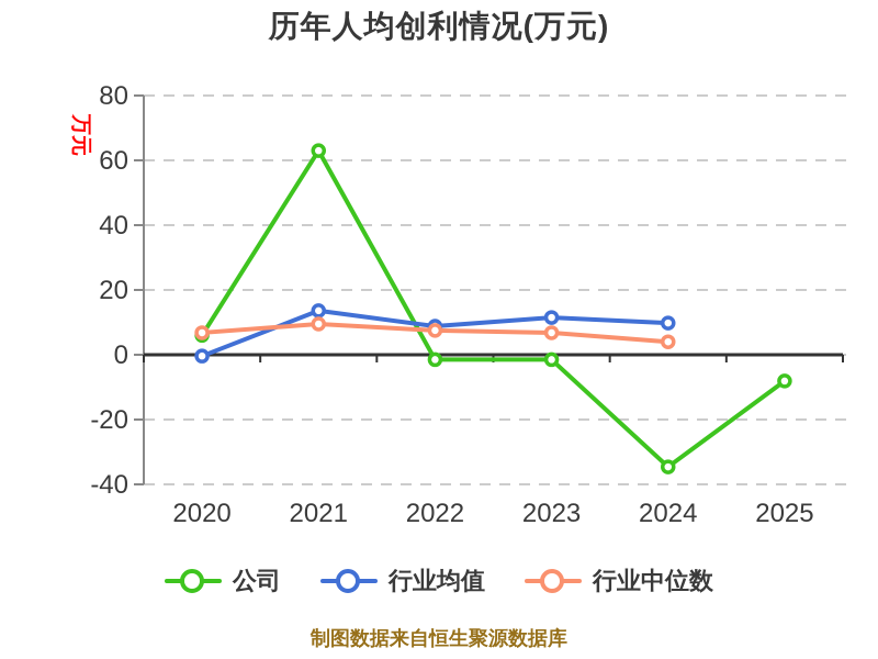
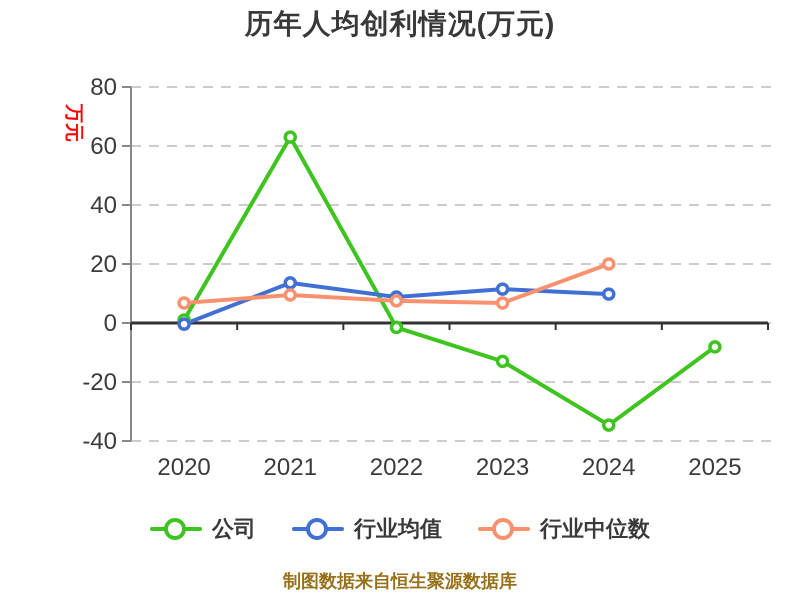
公司/2020: 6 -> 1
公司/2023: -2 -> -13
行业中位数/2024: 4 -> 20
